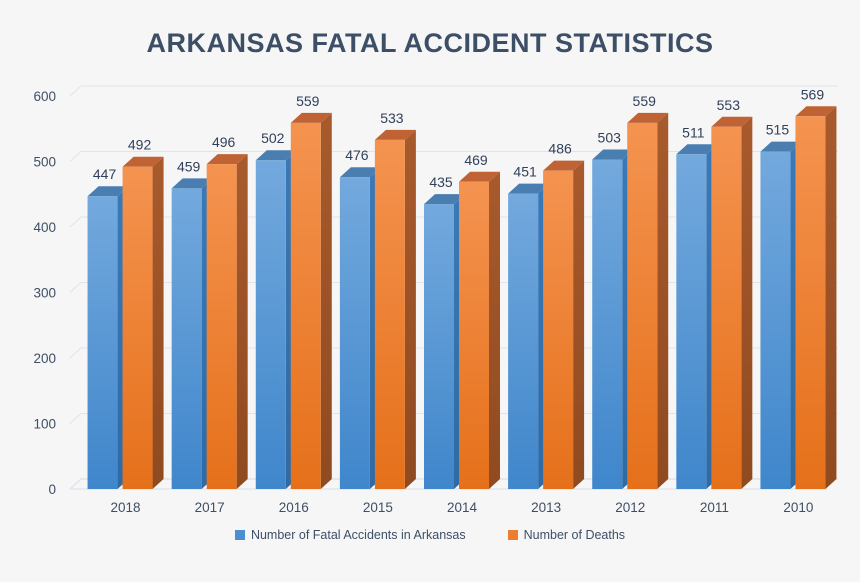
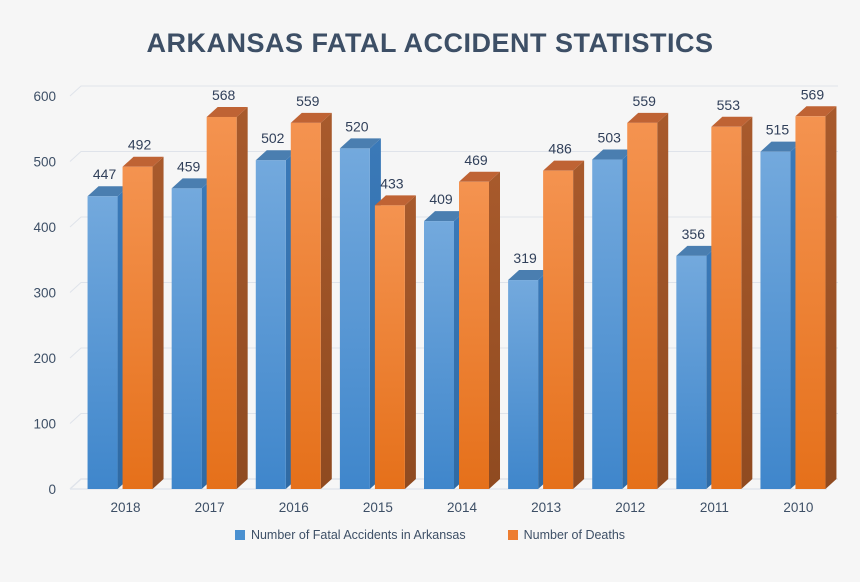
Number of Deaths/2017: 496 -> 568
Number of Fatal Accidents in Arkansas/2015: 476 -> 520
Number of Deaths/2015: 533 -> 433
Number of Fatal Accidents in Arkansas/2014: 435 -> 409
Number of Fatal Accidents in Arkansas/2013: 451 -> 319
Number of Fatal Accidents in Arkansas/2011: 511 -> 356
